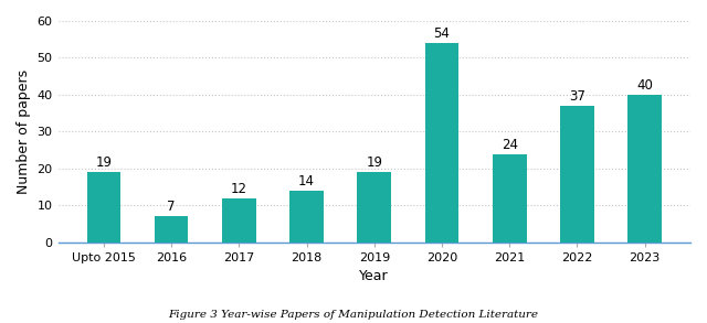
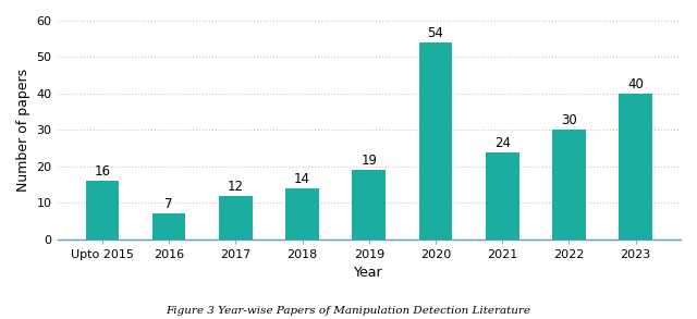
Upto 2015: 19 -> 16
2022: 37 -> 30
